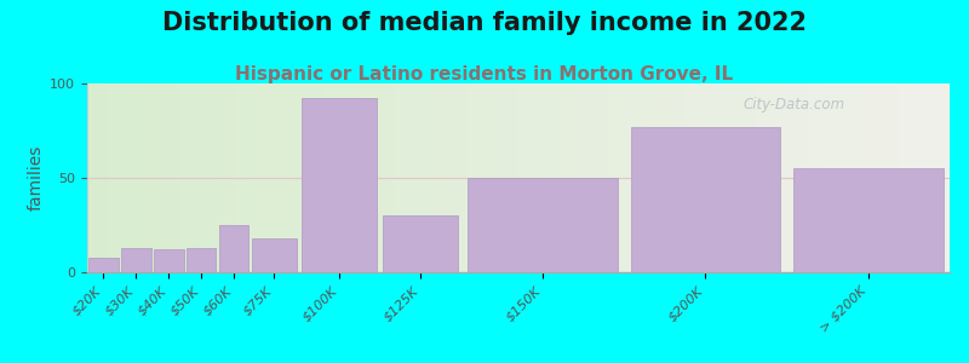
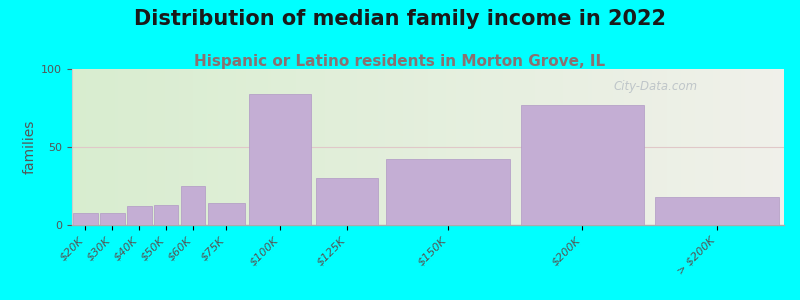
$30K: 13 -> 8
$75K: 18 -> 14
$100K: 92 -> 84
$150K: 50 -> 42
> $200K: 55 -> 18
